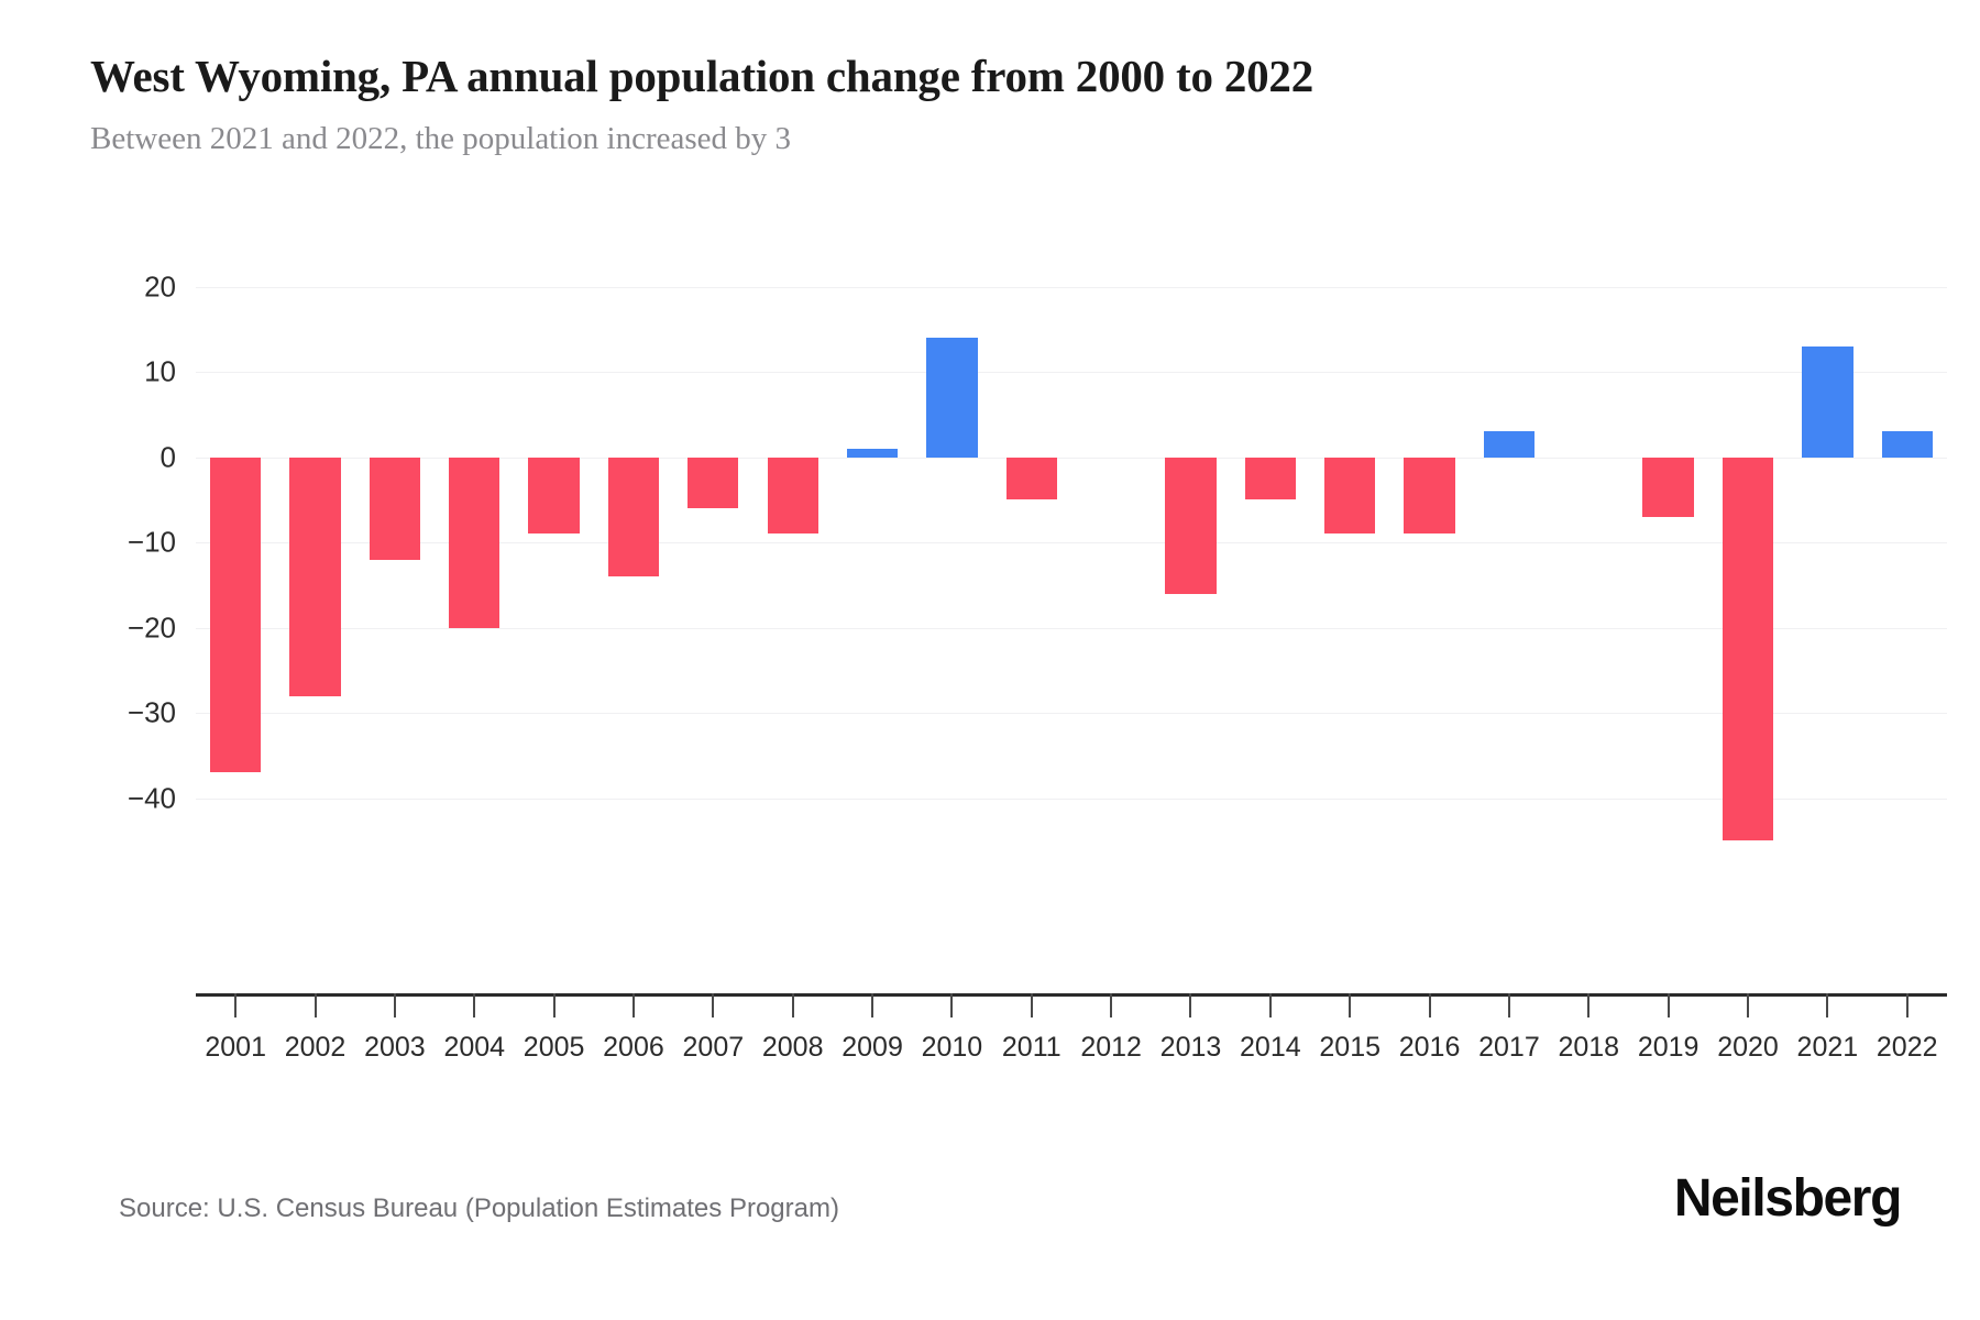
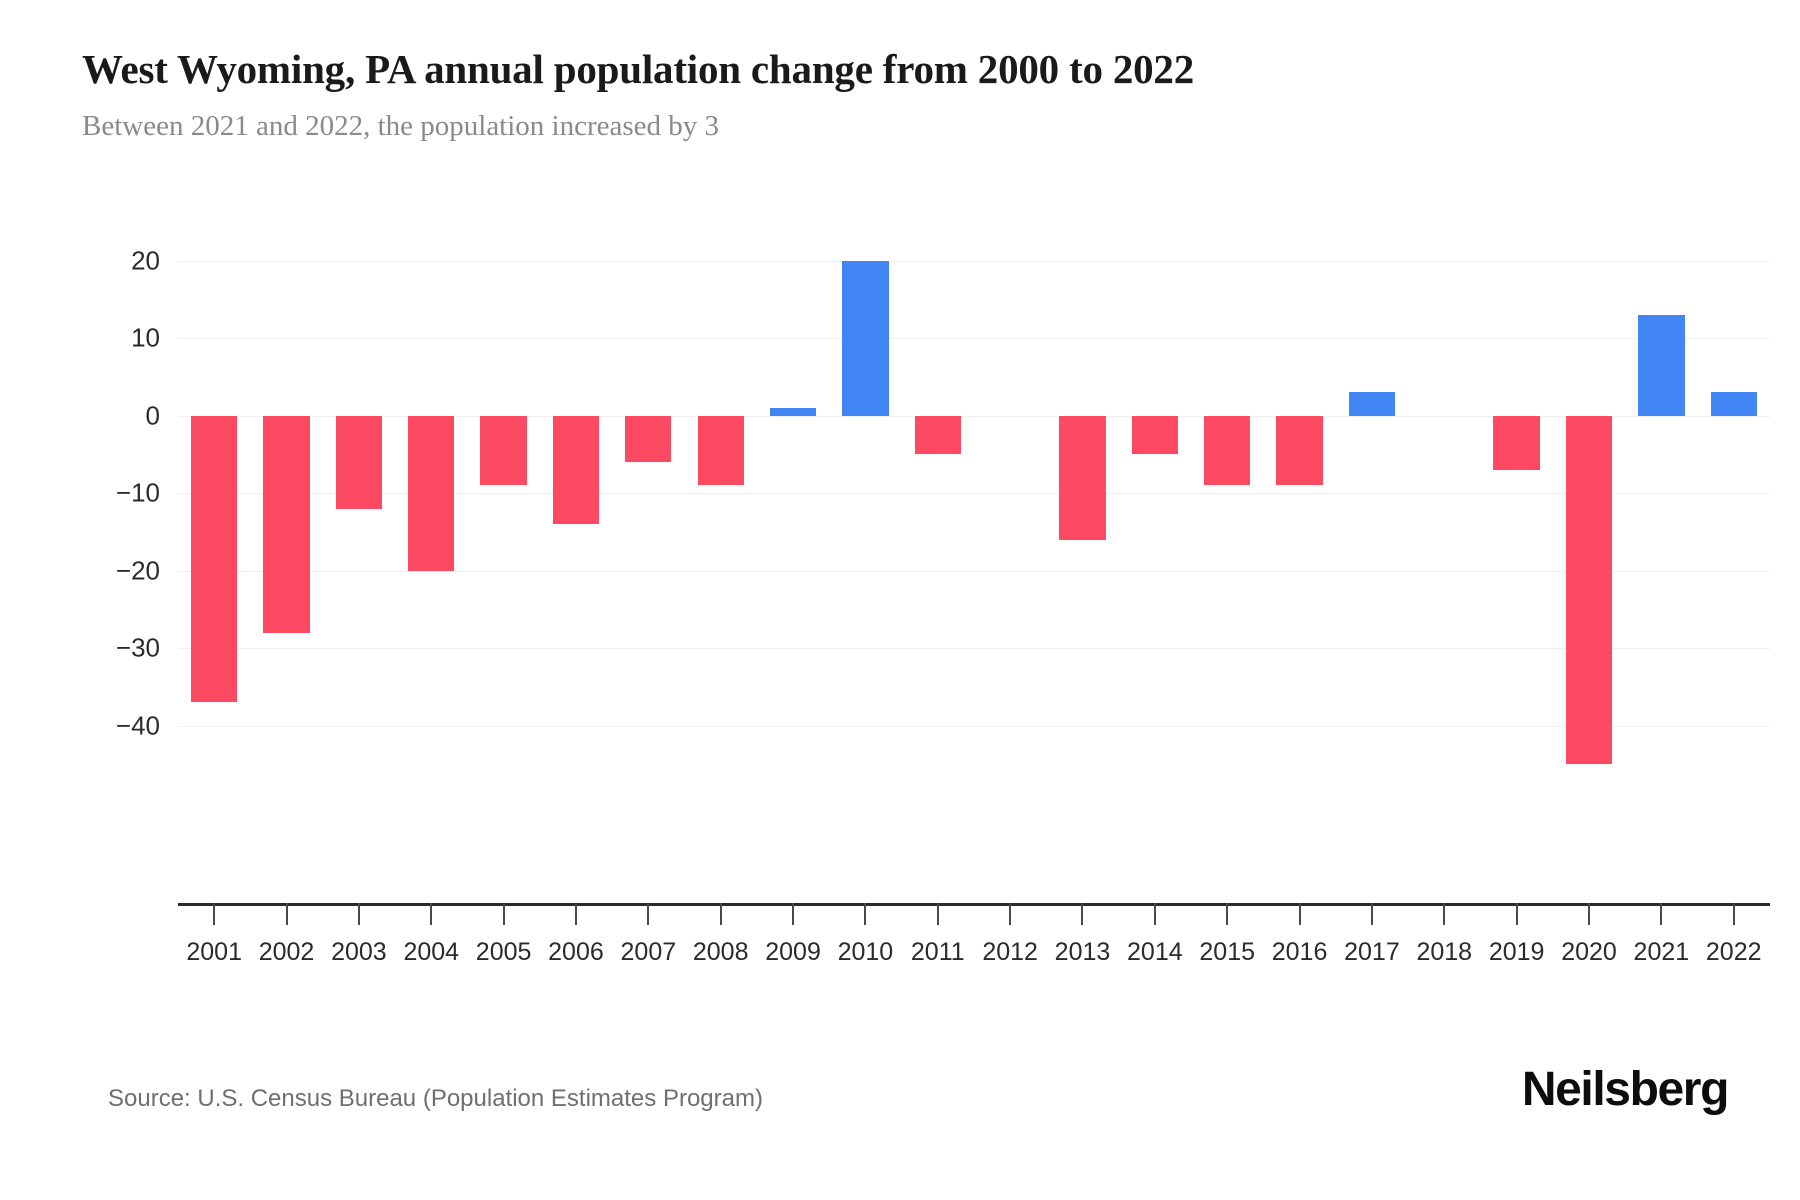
2010: 14 -> 20
